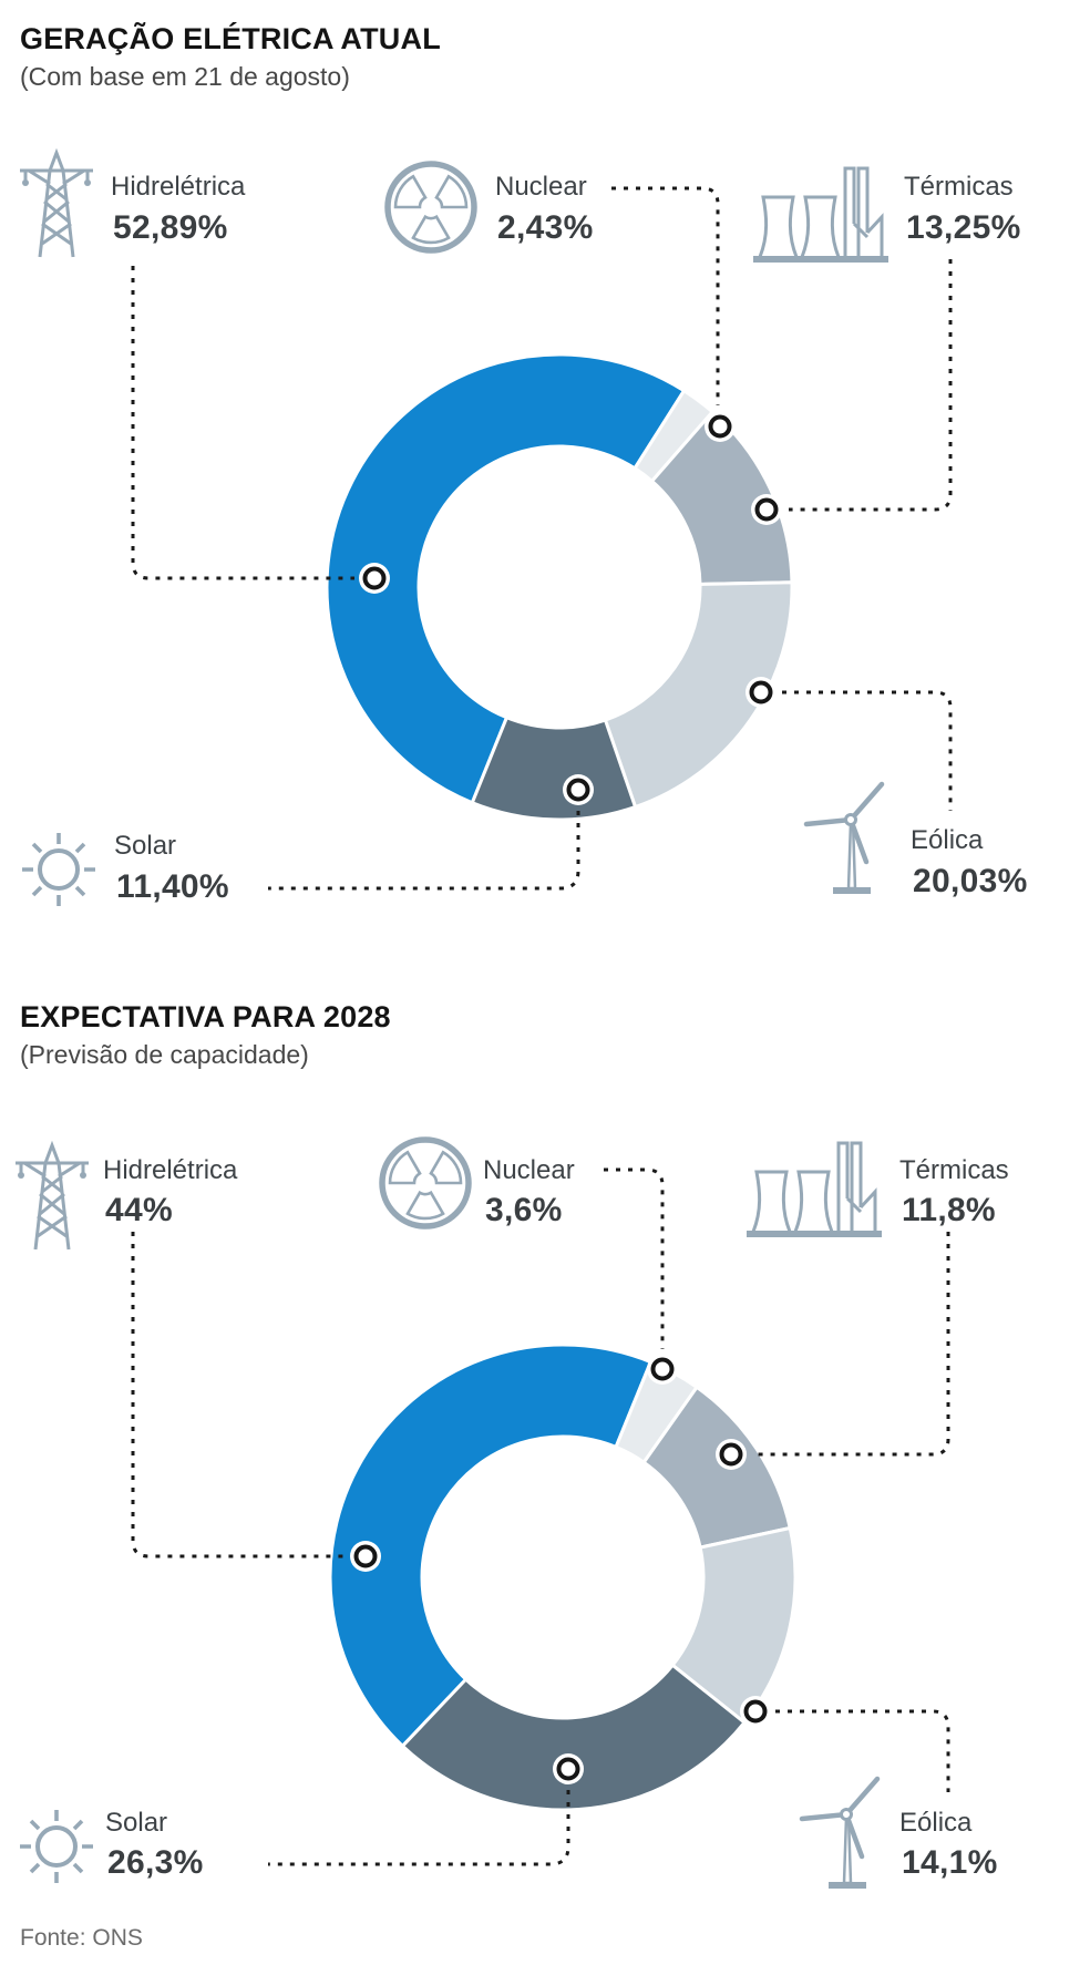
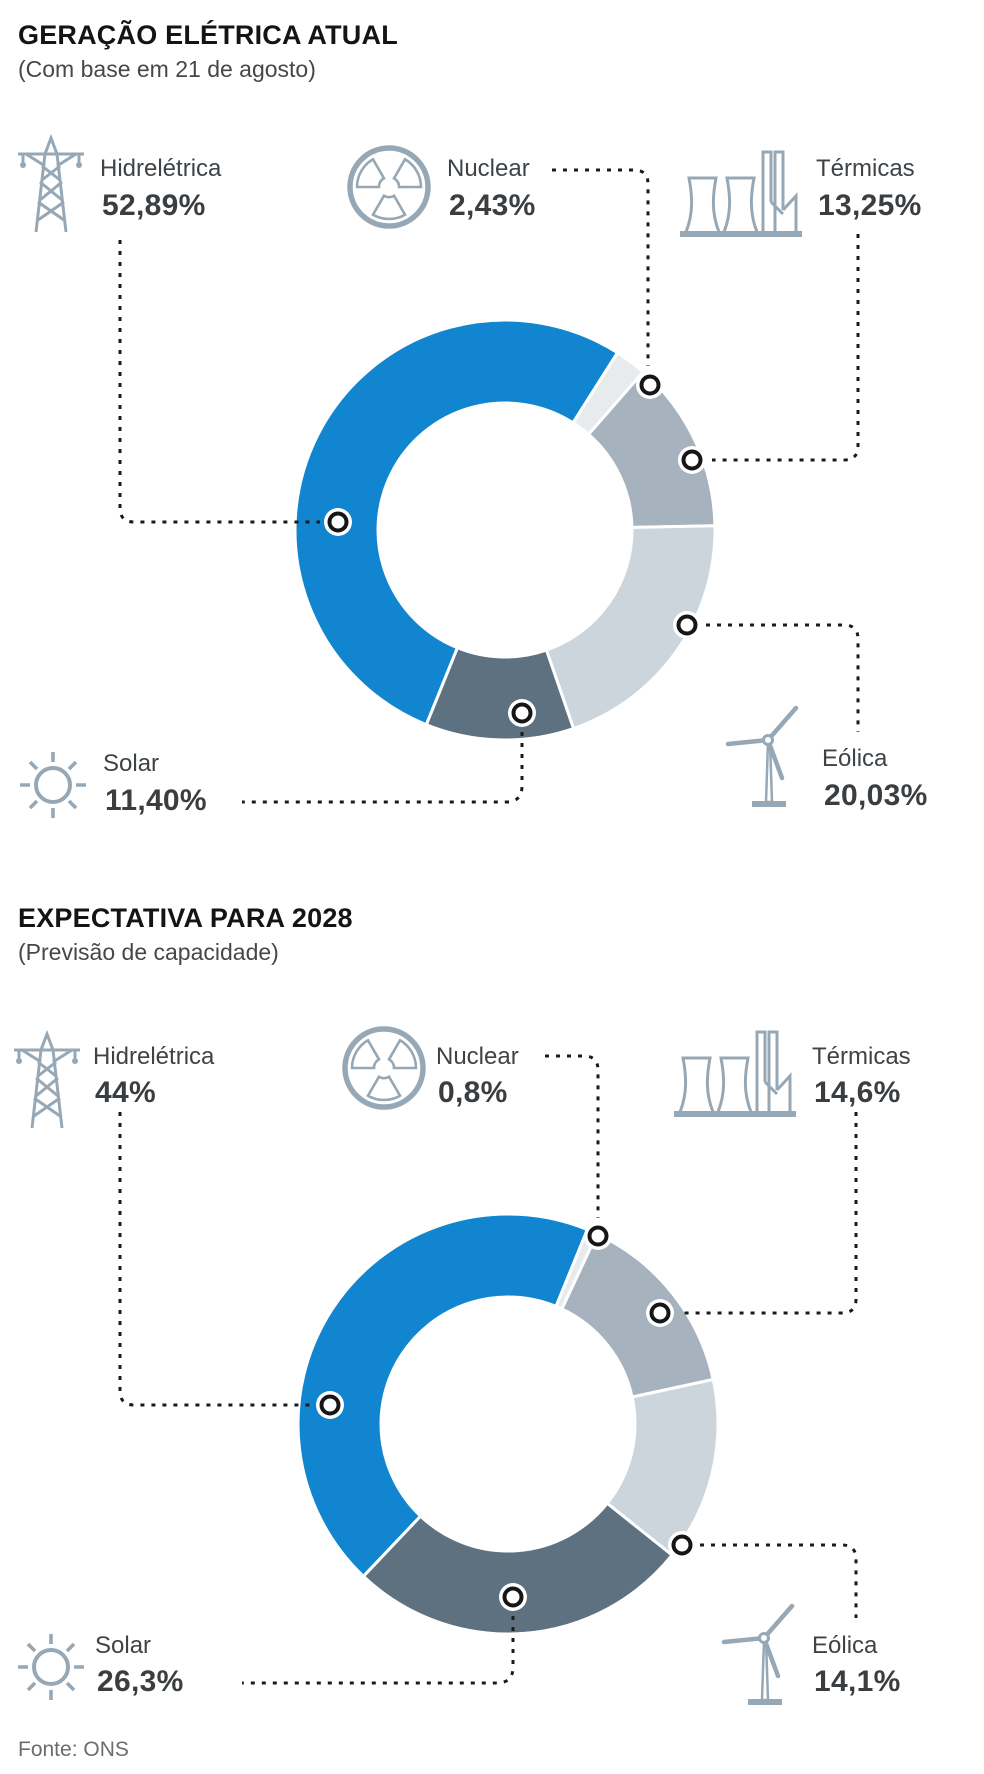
EXPECTATIVA PARA 2028/Nuclear: 3,6% -> 0,8%
EXPECTATIVA PARA 2028/Térmicas: 11,8% -> 14,6%
